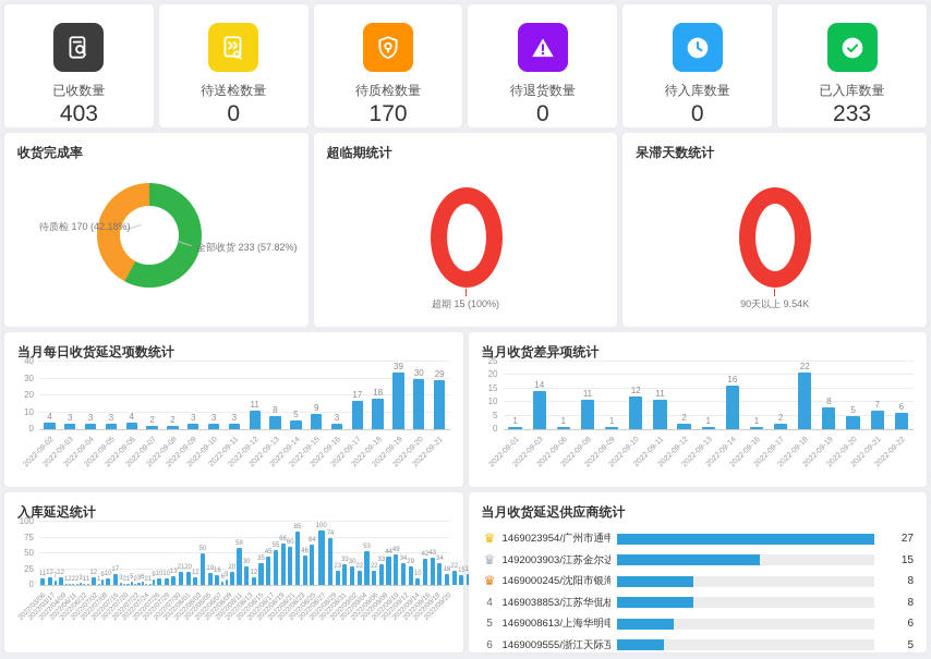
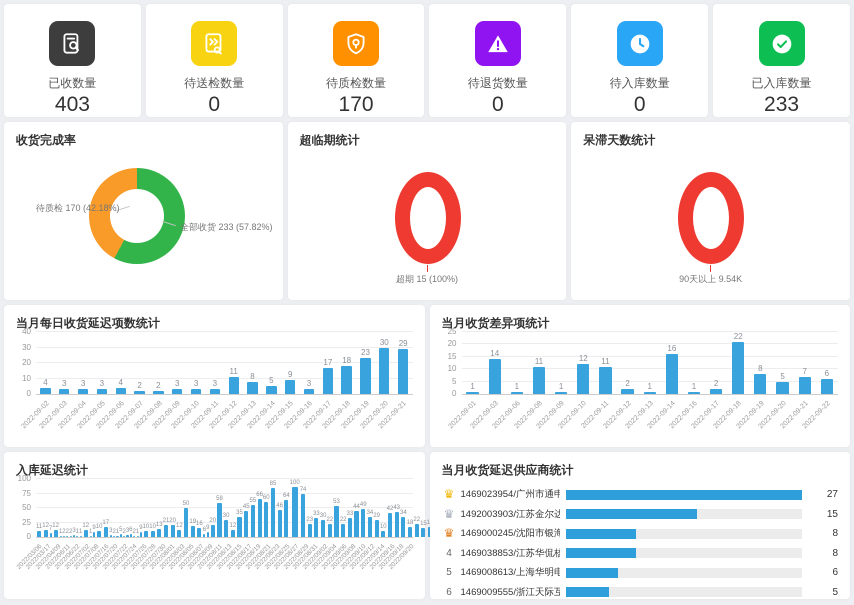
当月每日收货延迟项数统计/2022-09-19: 39 -> 23
